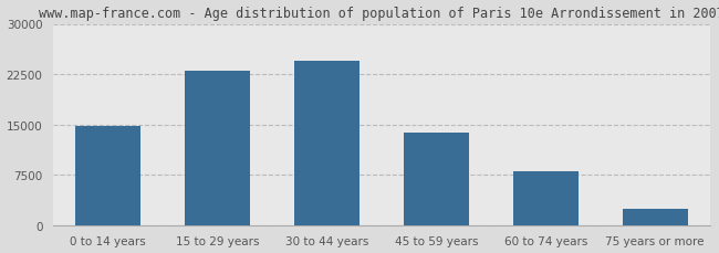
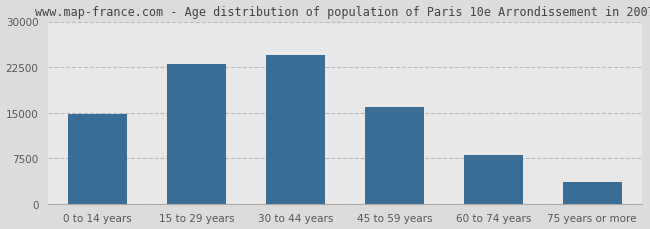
45 to 59 years: 13800 -> 16000
75 years or more: 2400 -> 3500
